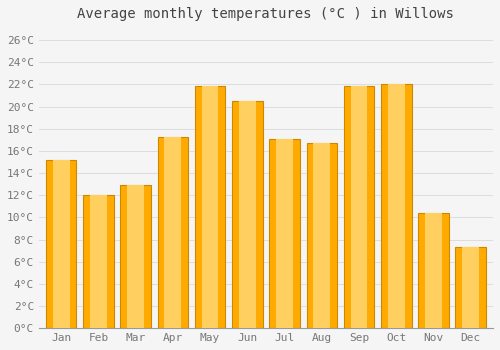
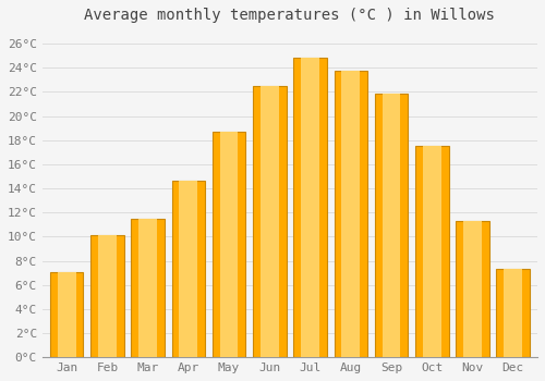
Jan: 15.2°C -> 7.1°C
Feb: 12.0°C -> 10.1°C
Mar: 12.9°C -> 11.5°C
Apr: 17.3°C -> 14.6°C
May: 21.9°C -> 18.7°C
Jun: 20.5°C -> 22.5°C
Jul: 17.1°C -> 24.8°C
Aug: 16.7°C -> 23.8°C
Oct: 22.0°C -> 17.5°C
Nov: 10.4°C -> 11.3°C
